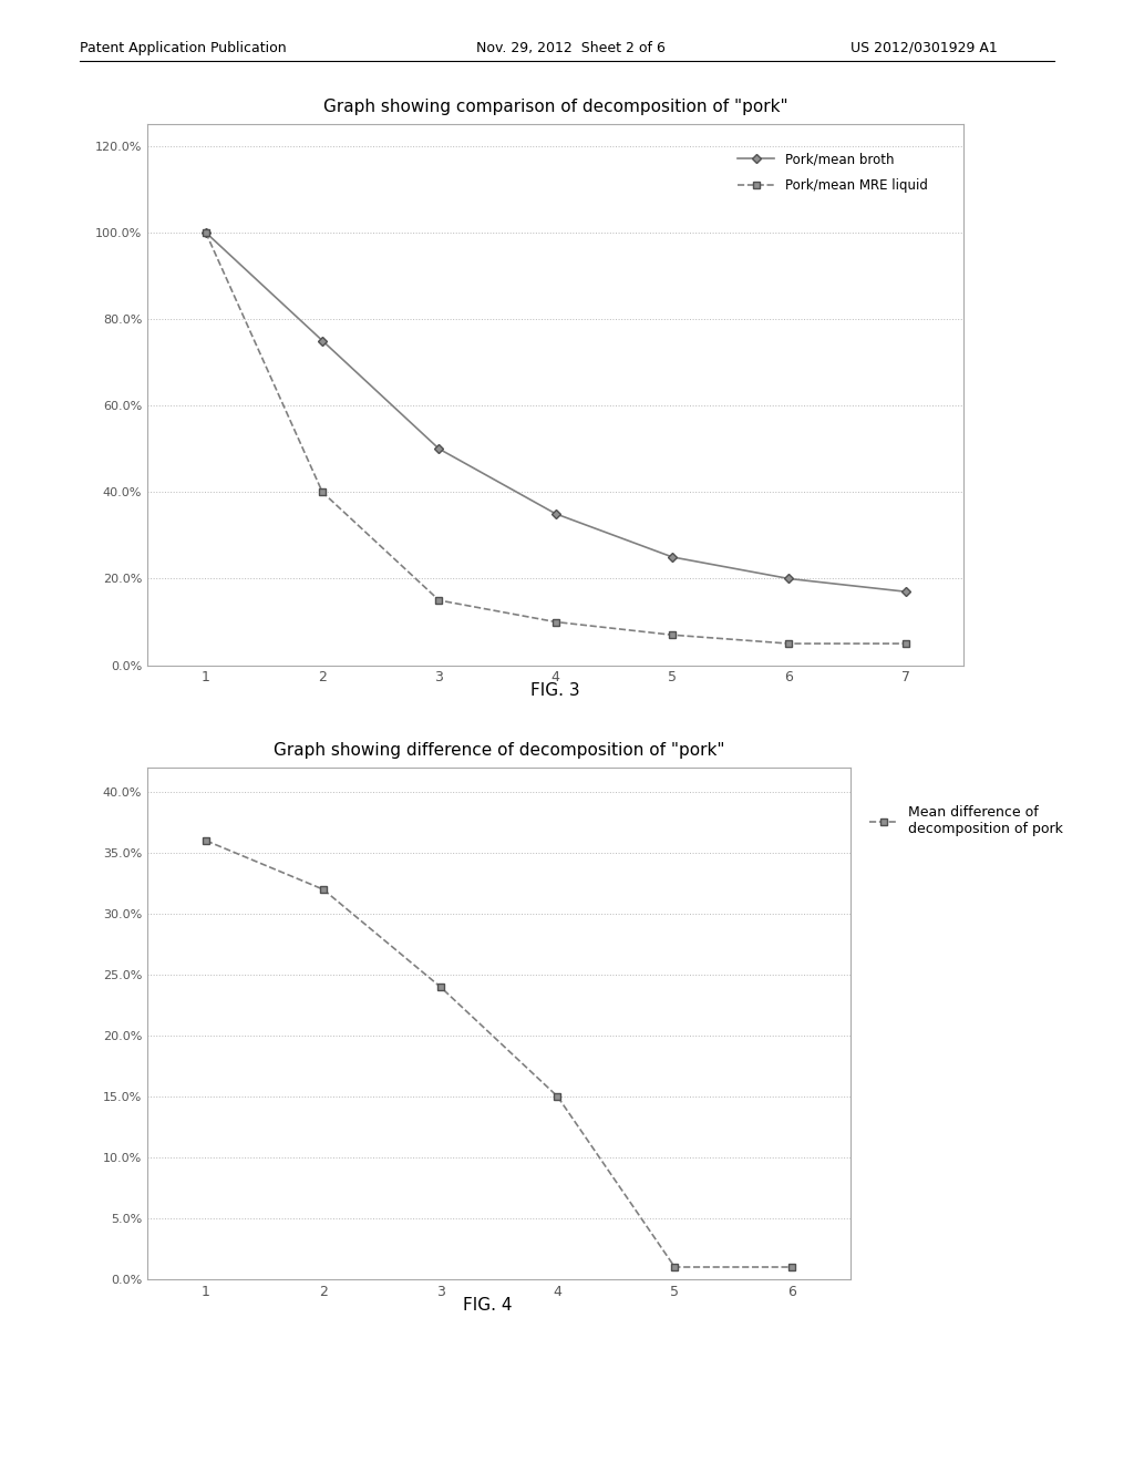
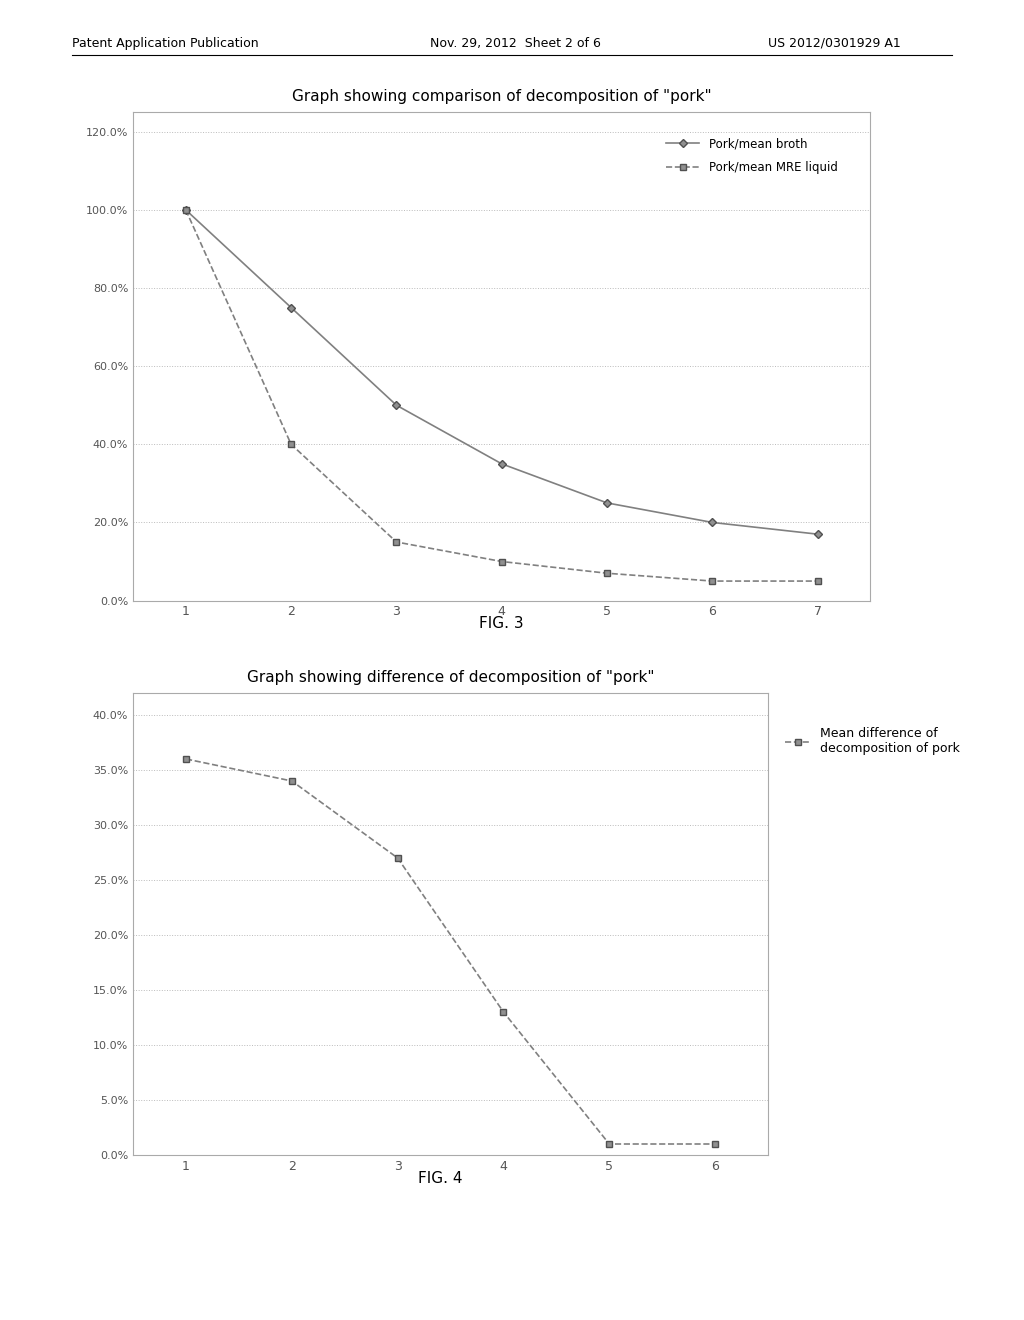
Graph showing difference of decomposition of "pork"/2: 32% -> 34%
Graph showing difference of decomposition of "pork"/3: 24% -> 27%
Graph showing difference of decomposition of "pork"/4: 15% -> 13%
